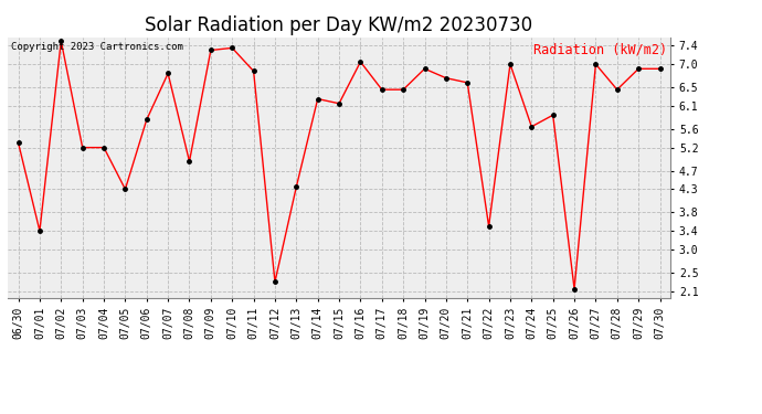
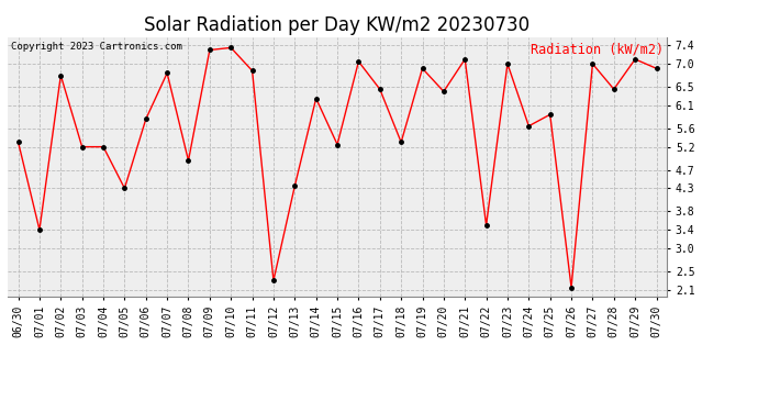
07/02: 7.50 -> 6.75
07/15: 6.15 -> 5.25
07/18: 6.45 -> 5.30
07/20: 6.70 -> 6.40
07/21: 6.60 -> 7.10
07/29: 6.90 -> 7.10
